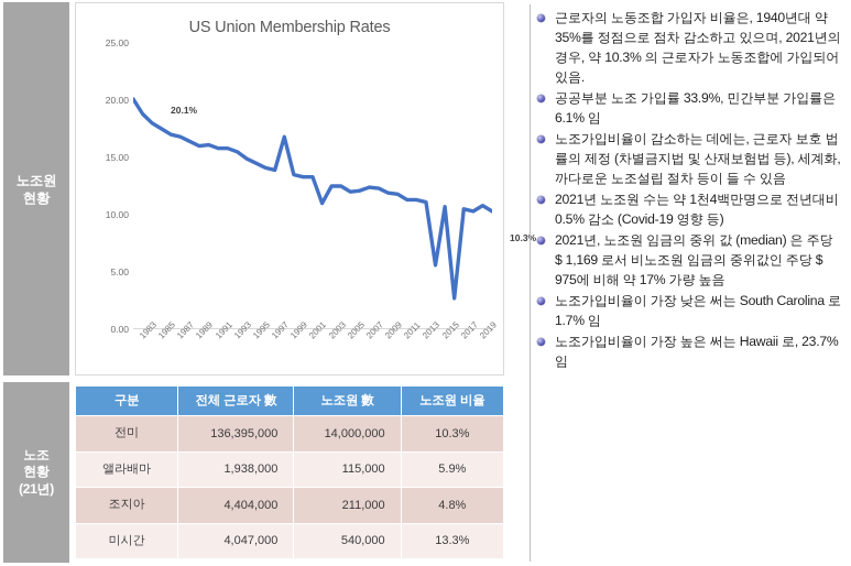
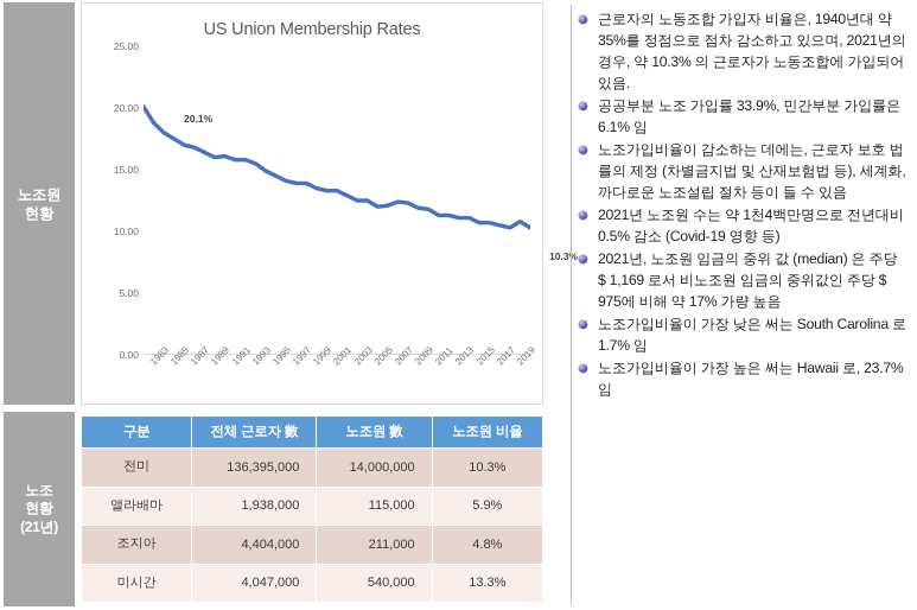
1999: 16.8 -> 13.9
2003: 11.0 -> 12.9
2015: 5.6 -> 11.1
2017: 2.7 -> 10.7
